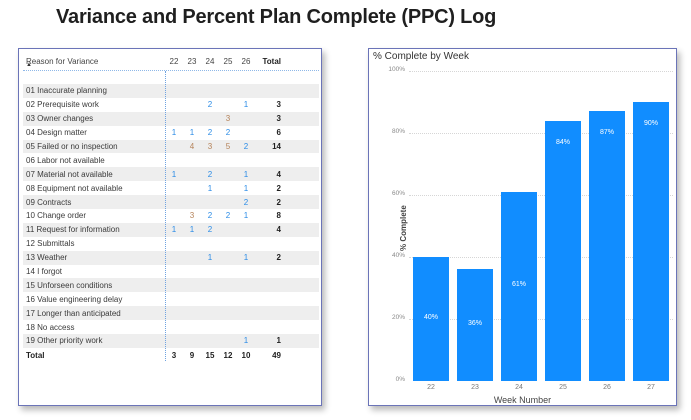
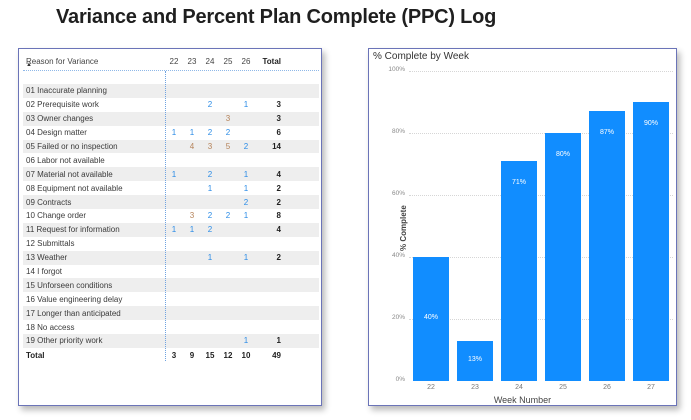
23: 36% -> 13%
24: 61% -> 71%
25: 84% -> 80%
